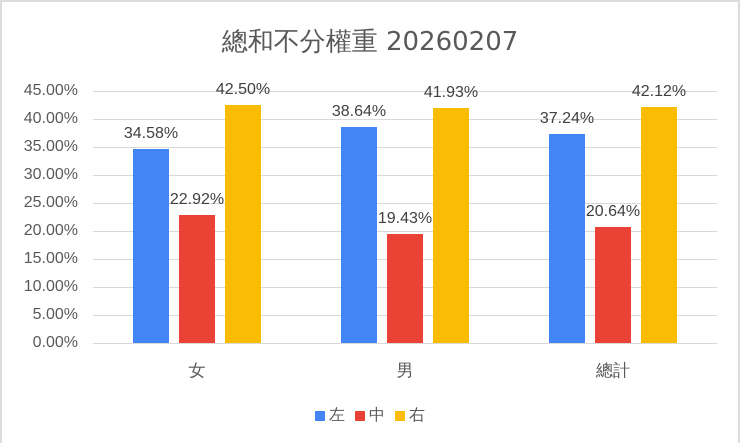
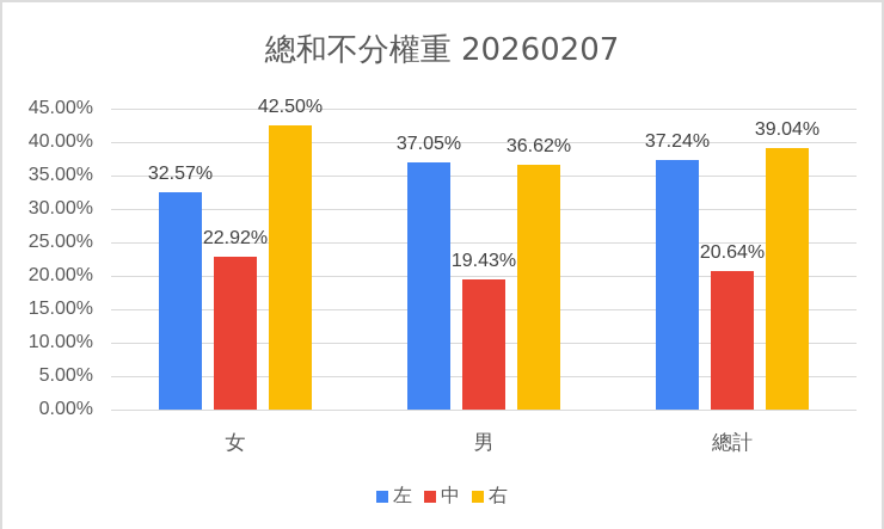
左/女: 34.58% -> 32.57%
左/男: 38.64% -> 37.05%
右/男: 41.93% -> 36.62%
右/總計: 42.12% -> 39.04%
